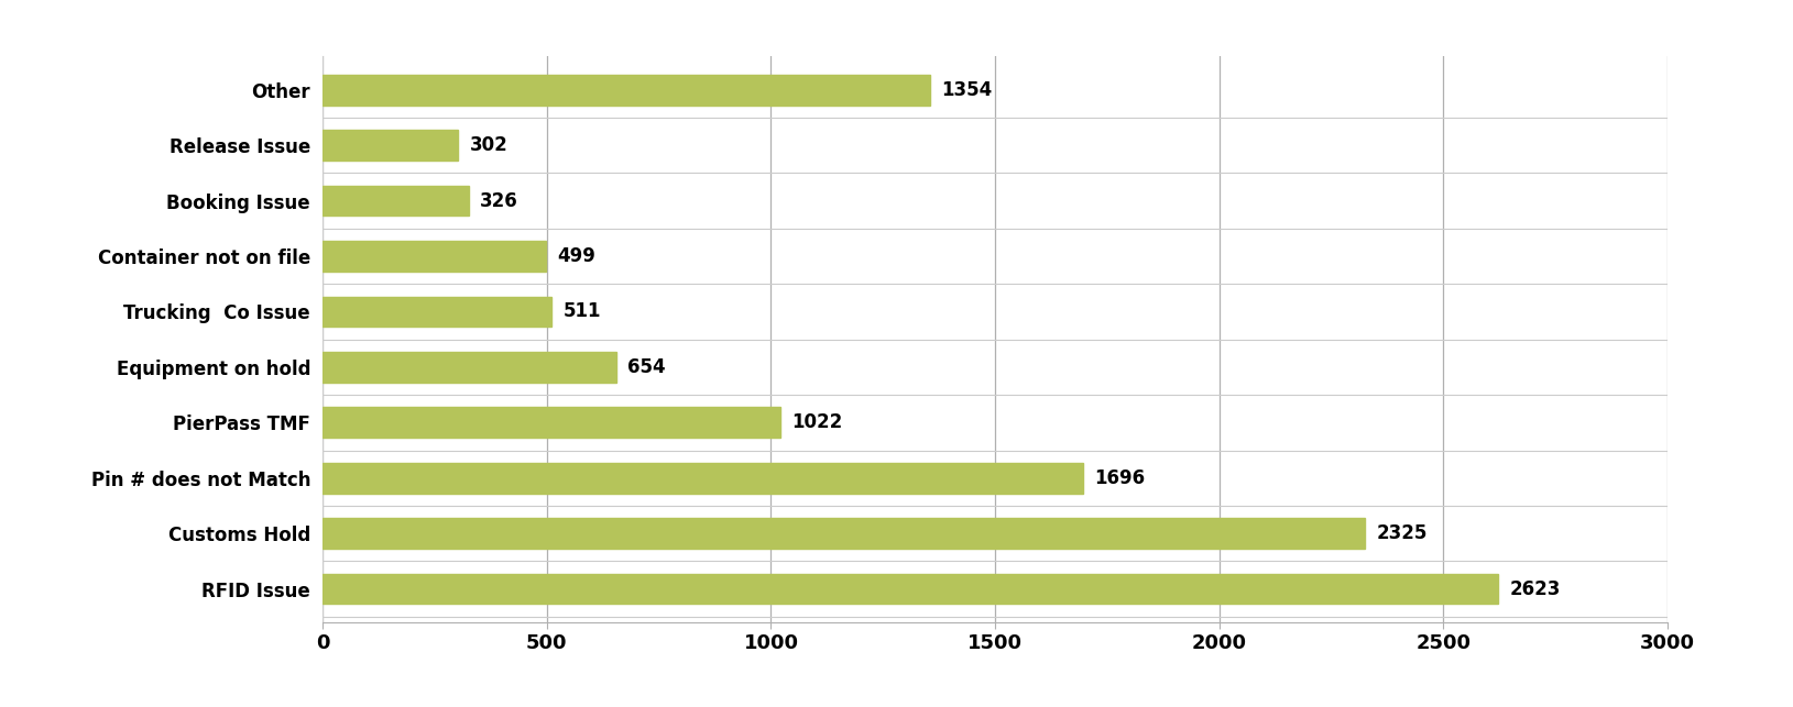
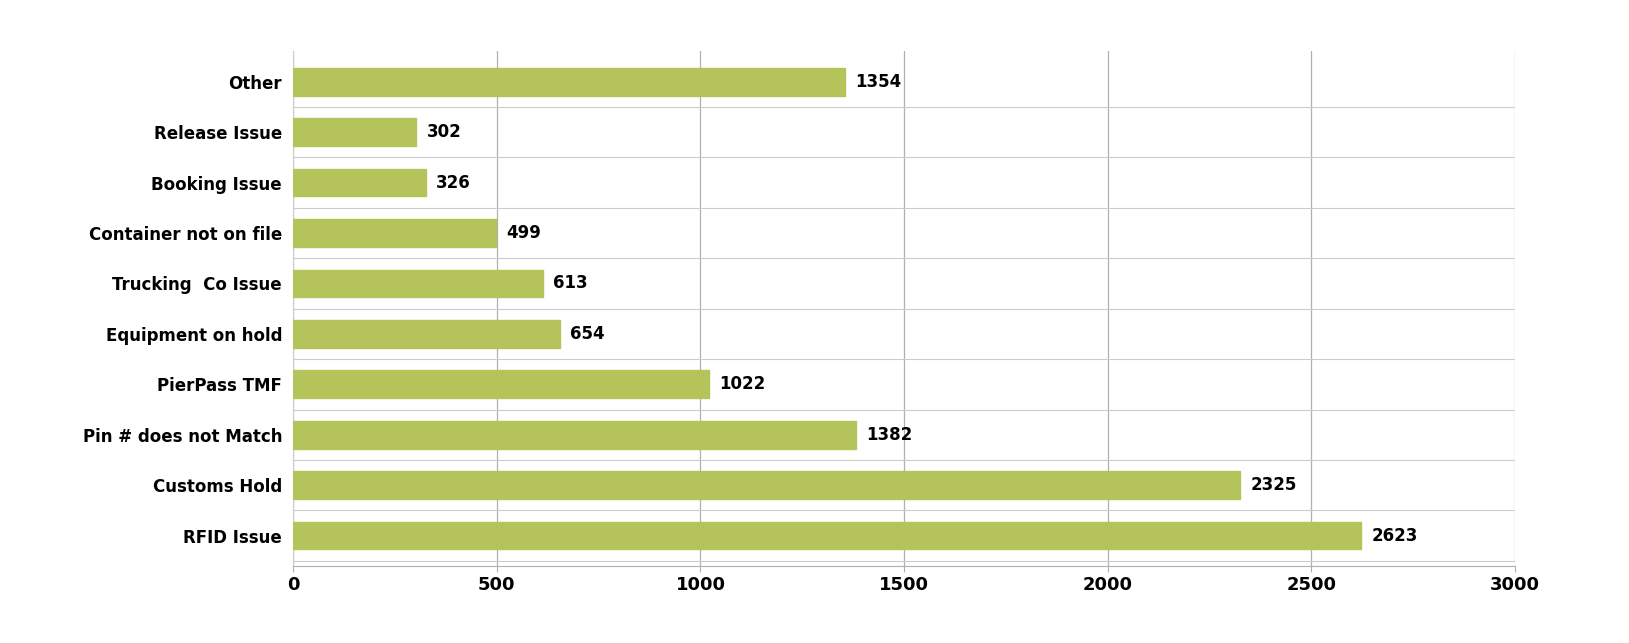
Trucking Co Issue: 511 -> 613
Pin # does not Match: 1696 -> 1382
